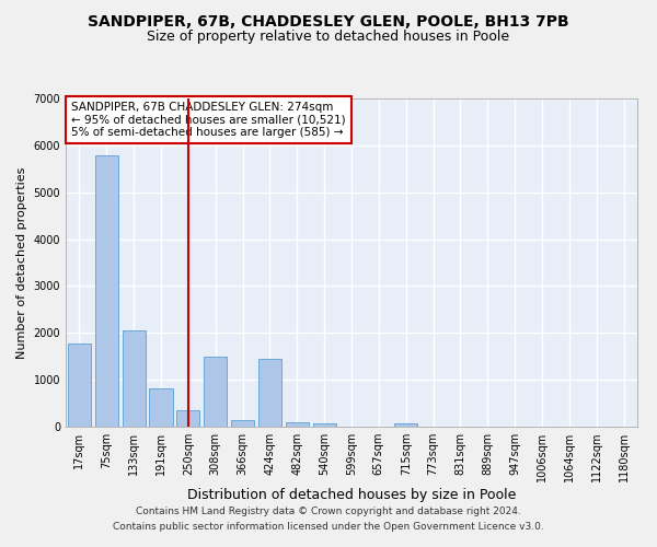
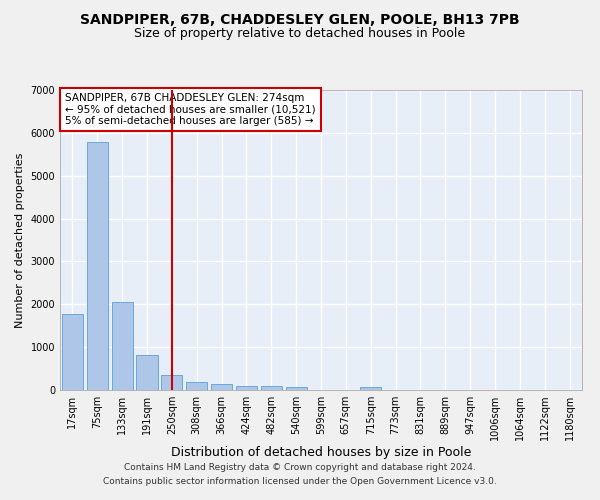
308sqm: 1500 -> 180
424sqm: 1450 -> 100
